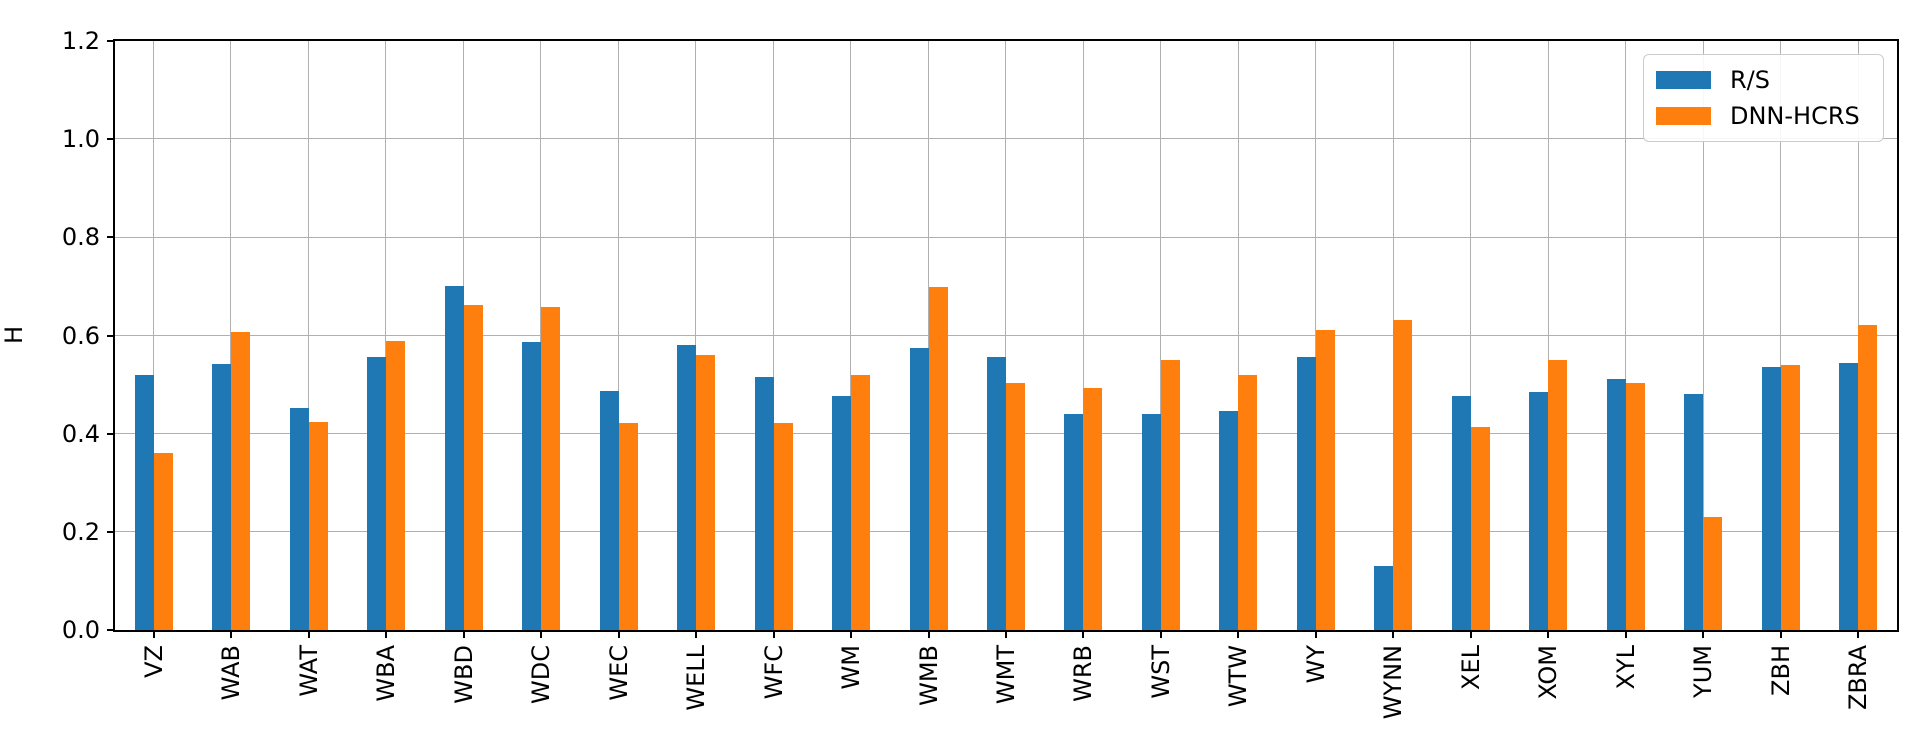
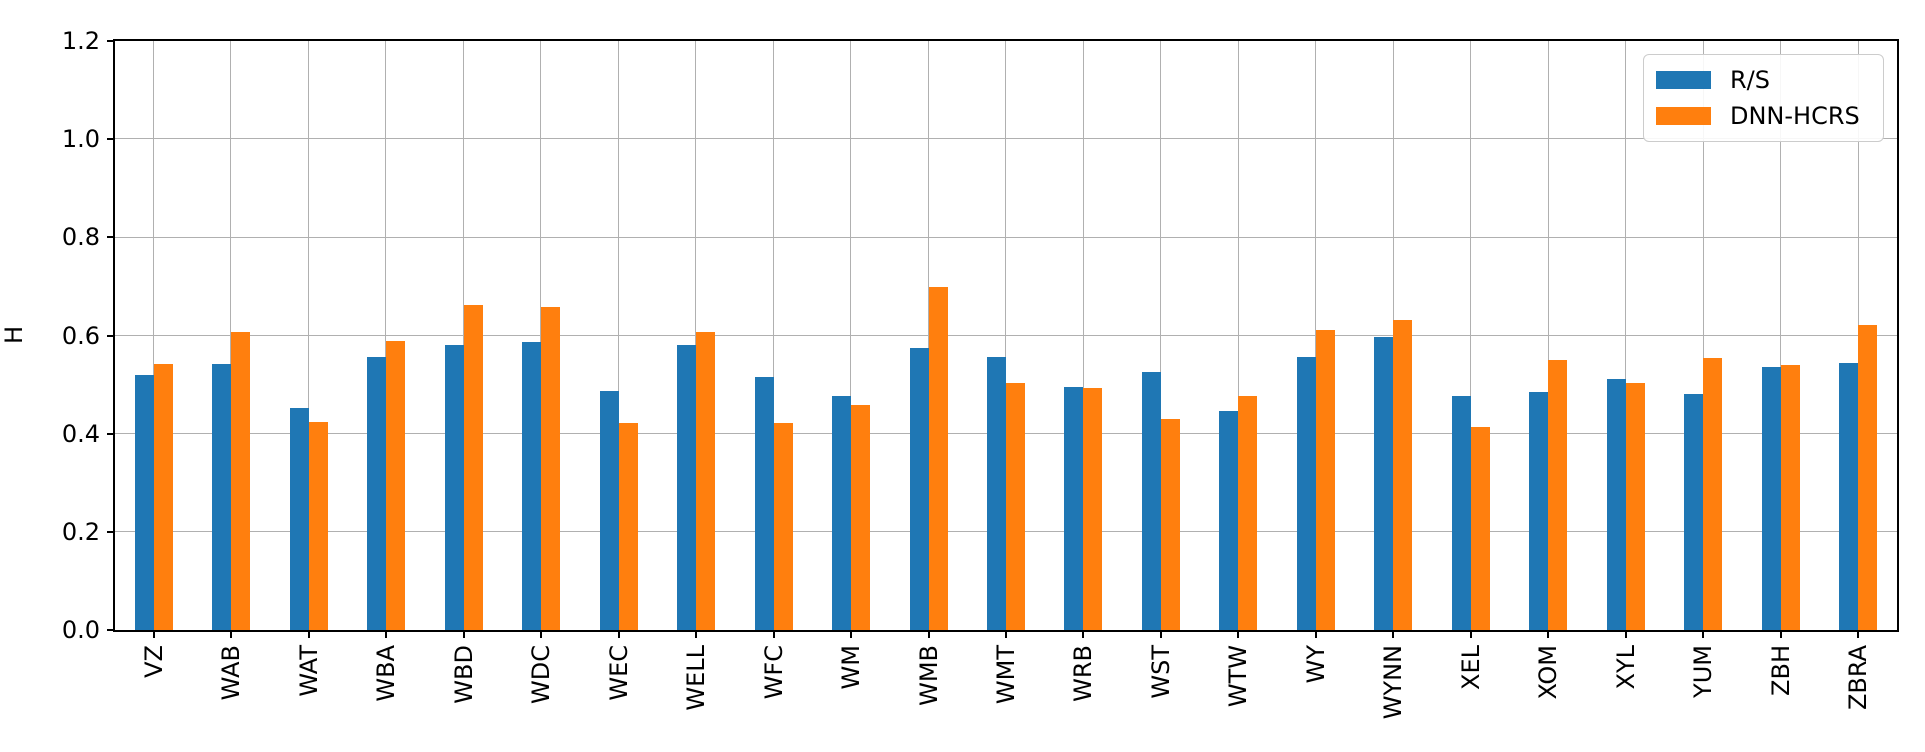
DNN-HCRS/VZ: 0.36 -> 0.54
R/S/WBD: 0.70 -> 0.58
DNN-HCRS/WELL: 0.56 -> 0.61
DNN-HCRS/WM: 0.52 -> 0.46
R/S/WRB: 0.44 -> 0.49
R/S/WST: 0.44 -> 0.53
DNN-HCRS/WST: 0.55 -> 0.43
DNN-HCRS/WTW: 0.52 -> 0.48
R/S/WYNN: 0.13 -> 0.60
DNN-HCRS/YUM: 0.23 -> 0.56
